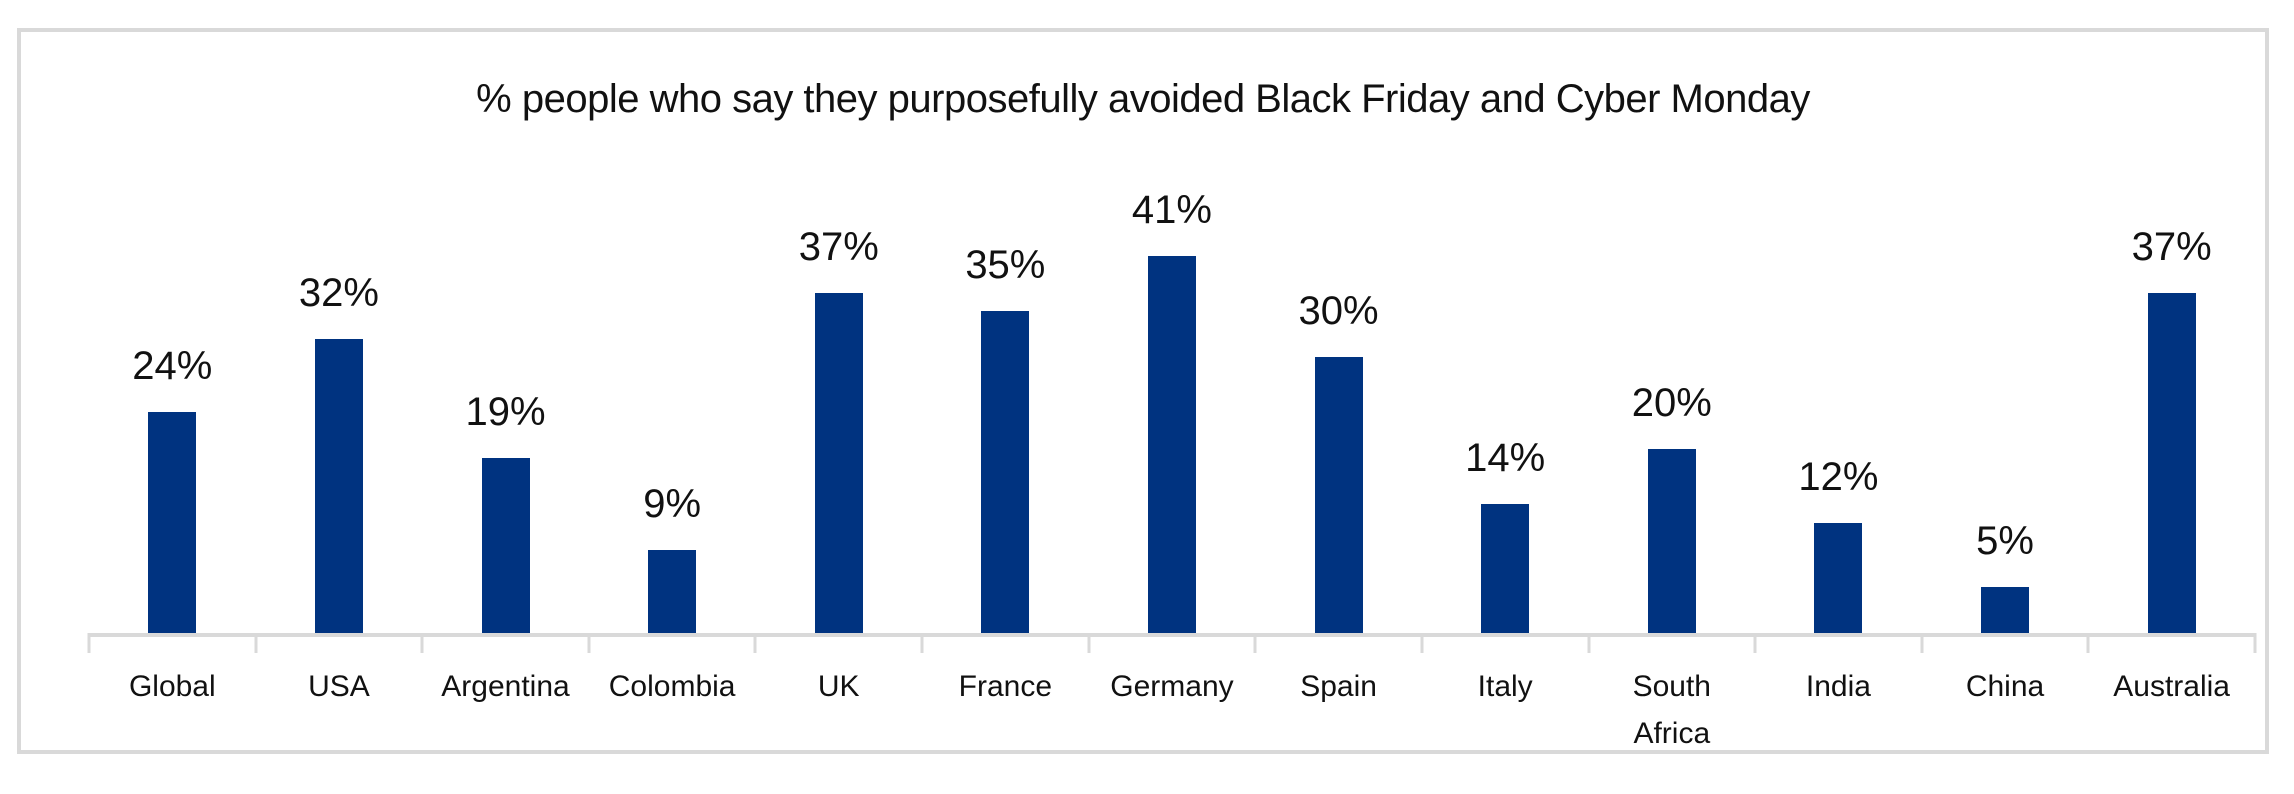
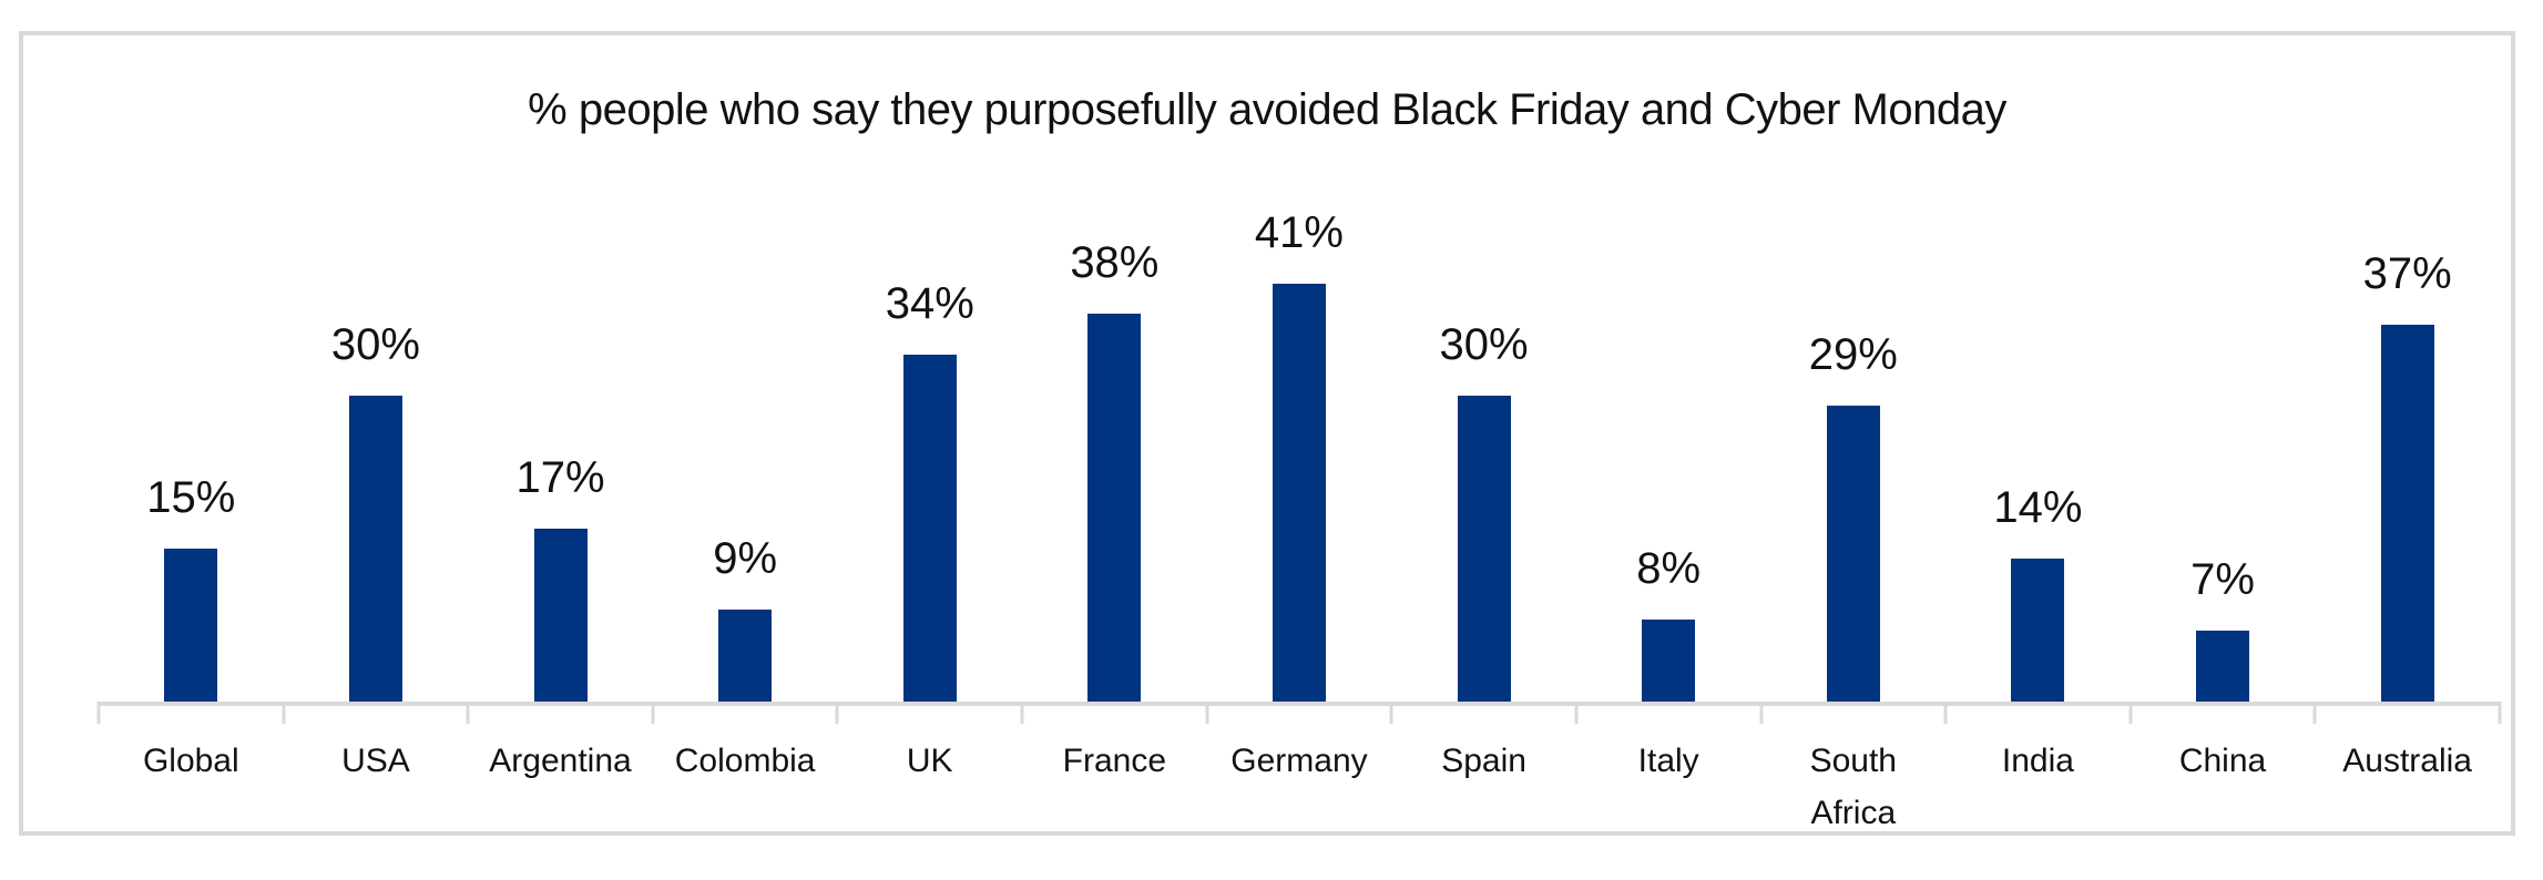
Global: 24% -> 15%
USA: 32% -> 30%
Argentina: 19% -> 17%
UK: 37% -> 34%
France: 35% -> 38%
Italy: 14% -> 8%
South Africa: 20% -> 29%
India: 12% -> 14%
China: 5% -> 7%
